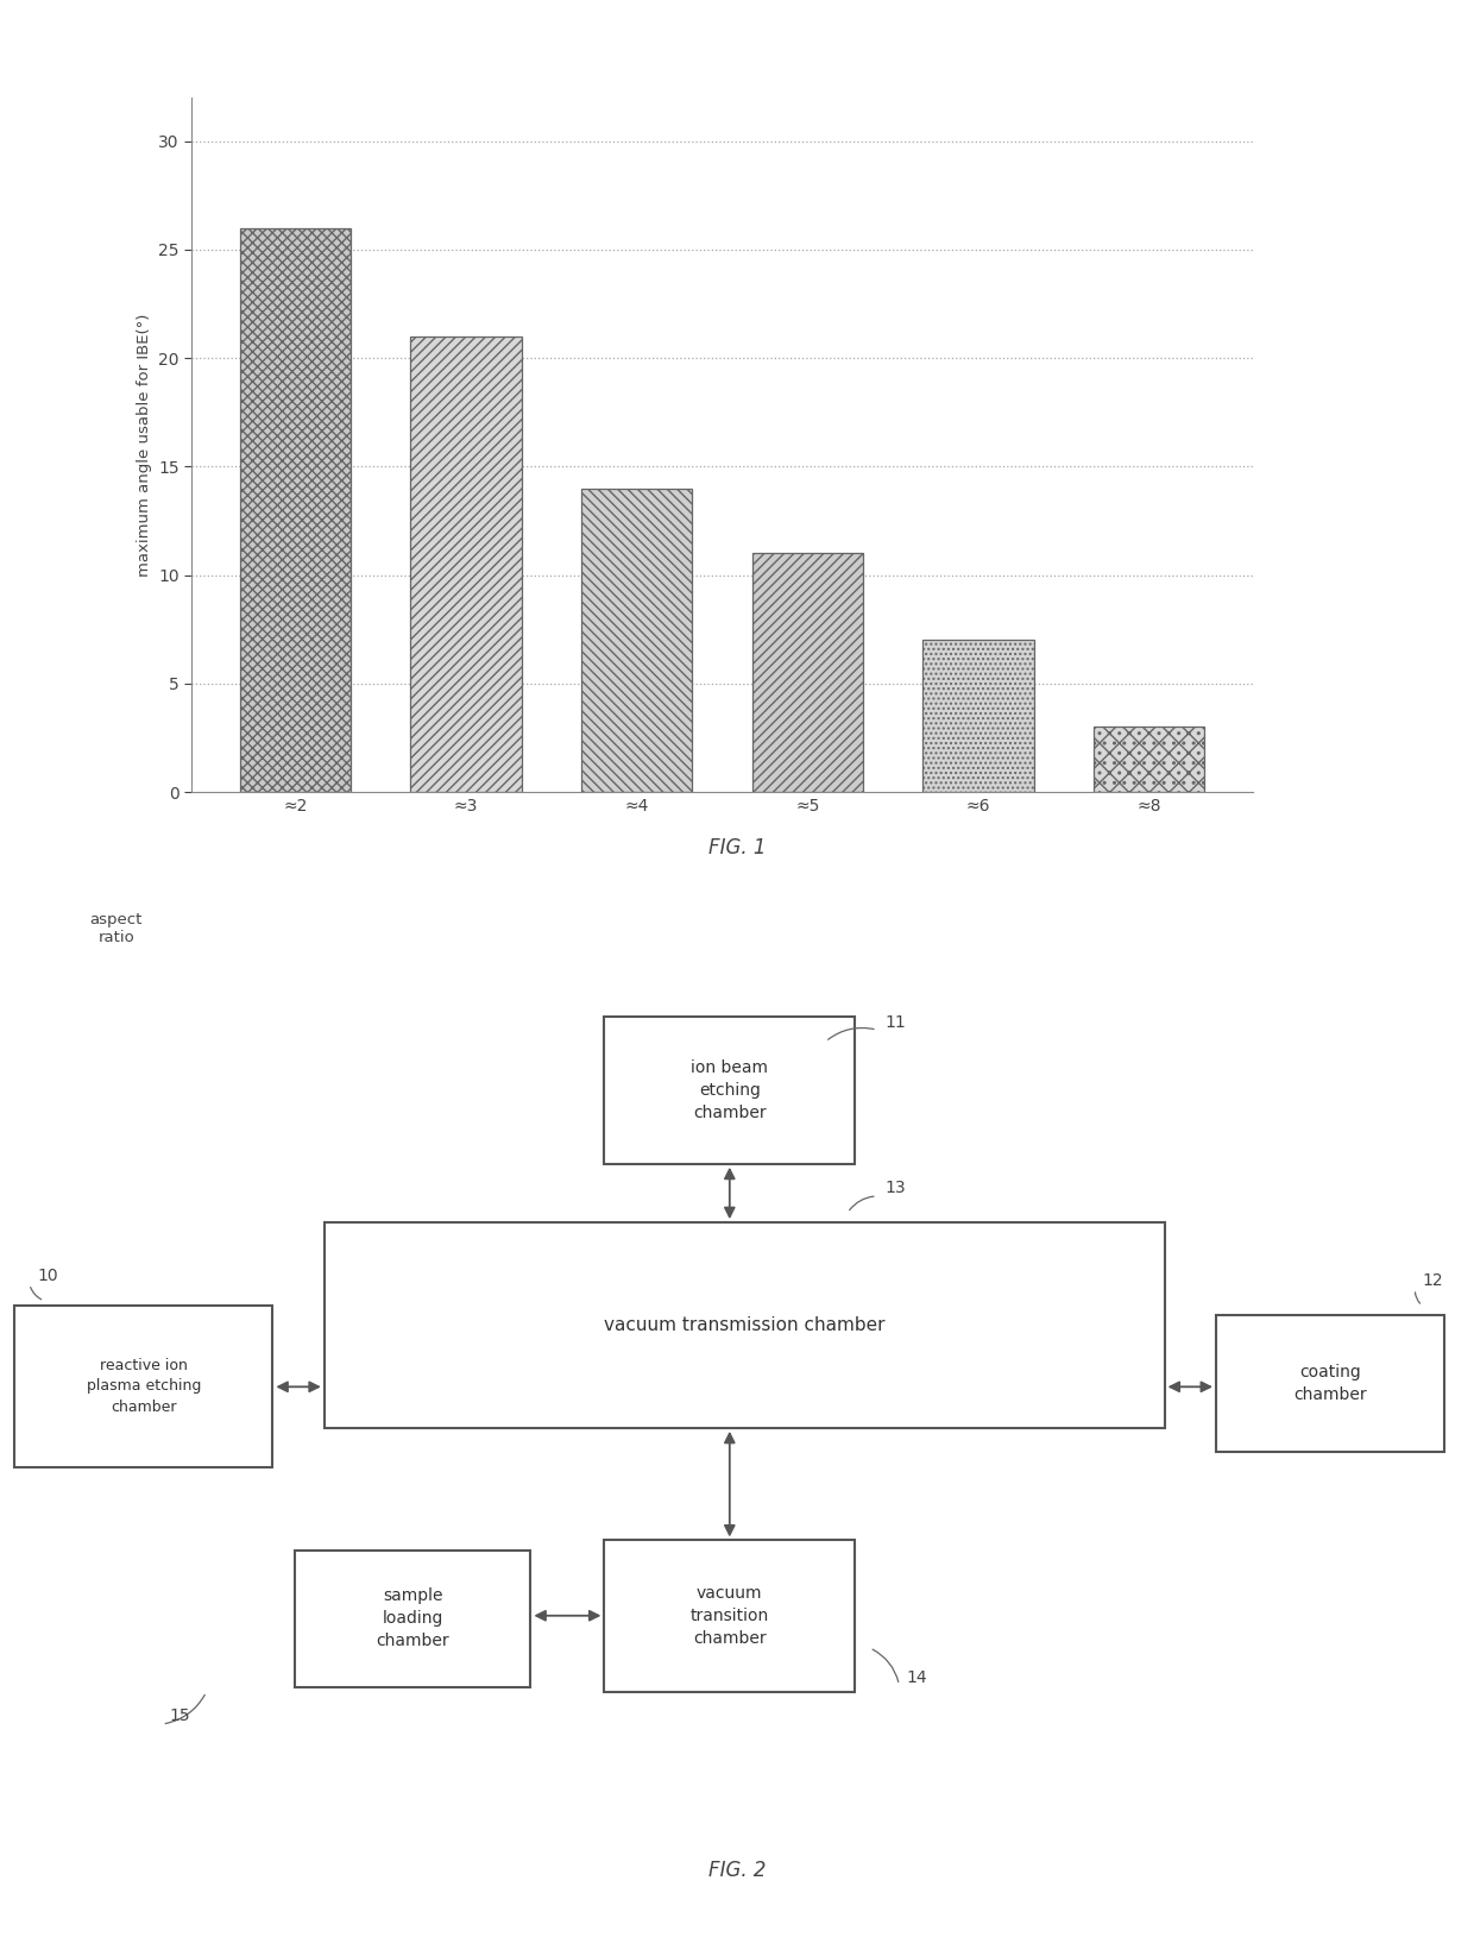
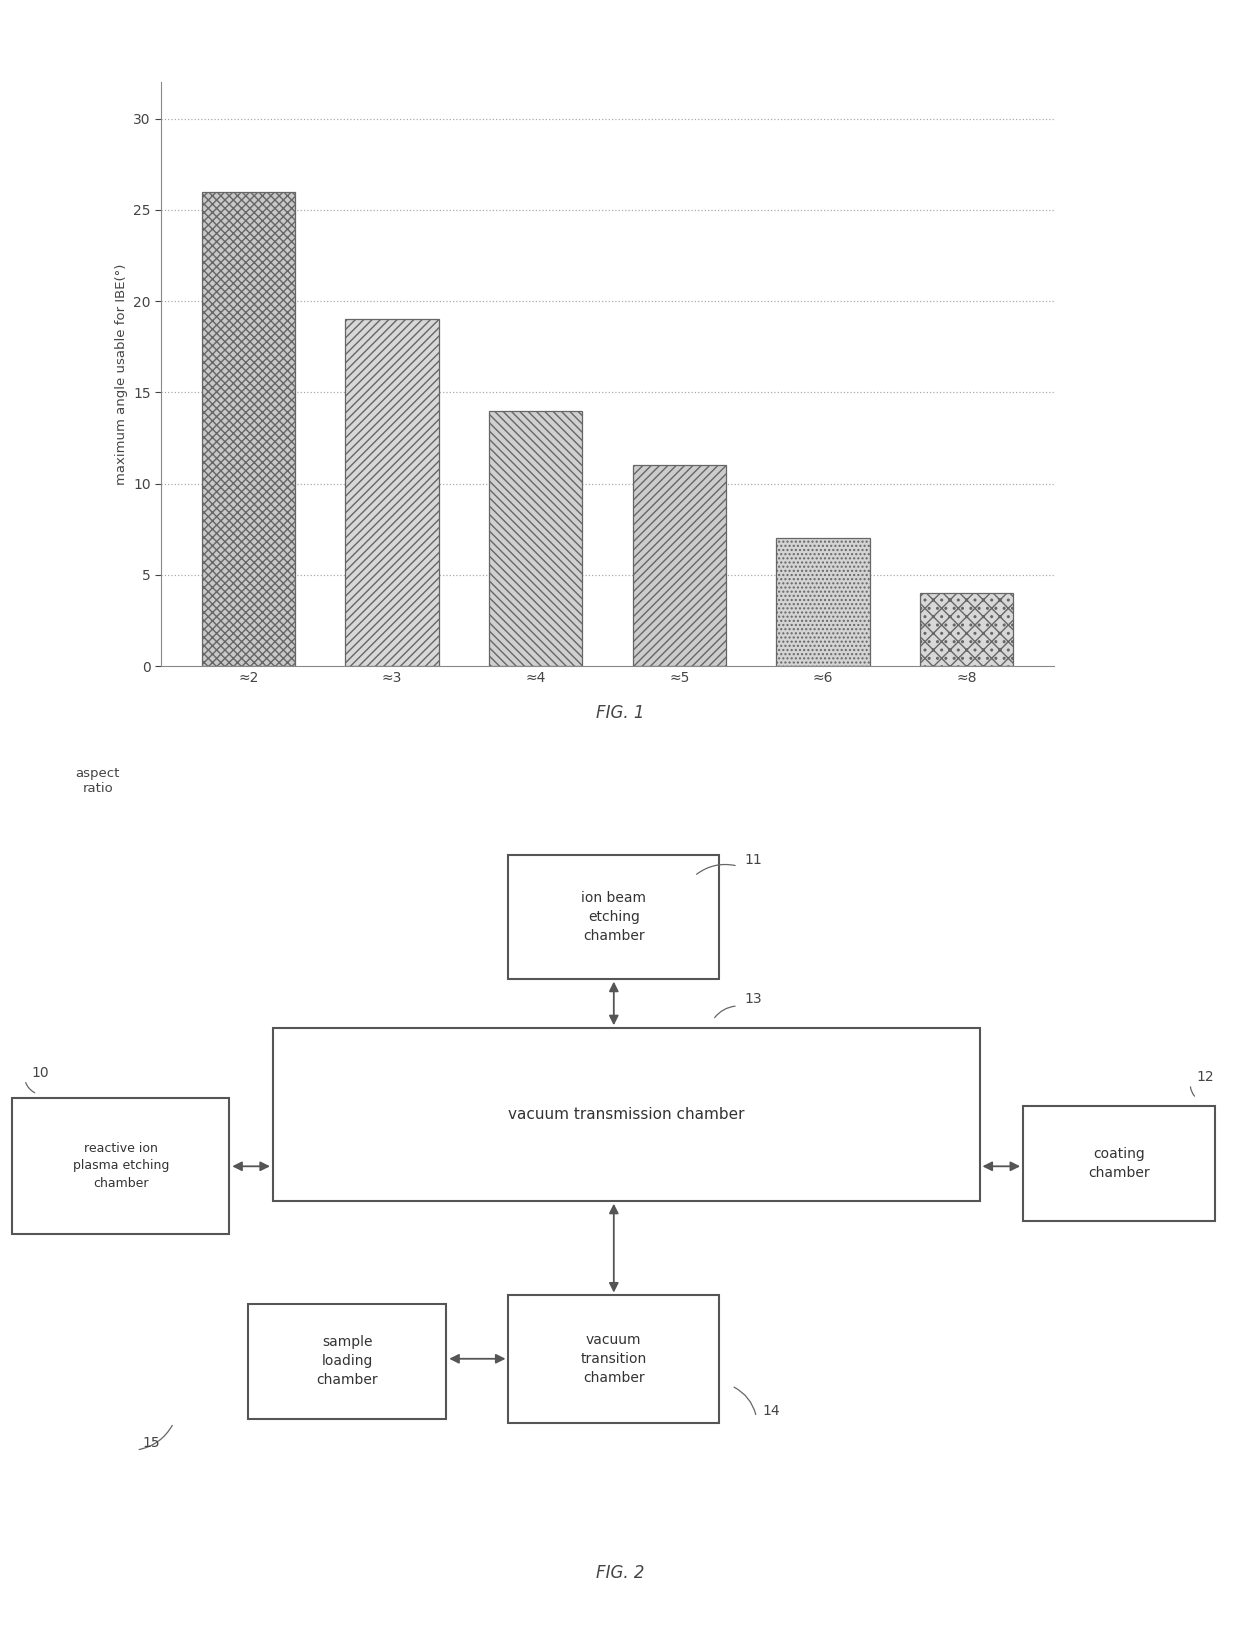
≈3: 21 -> 19
≈8: 3 -> 4
